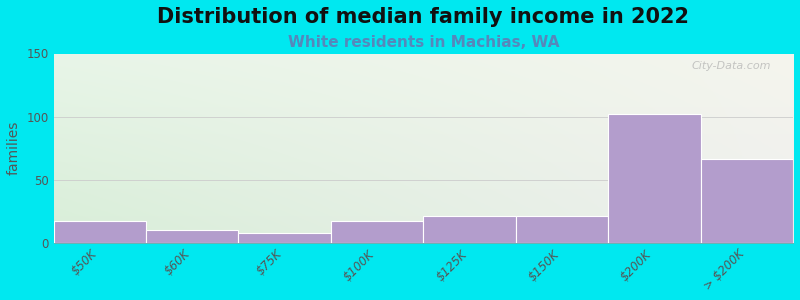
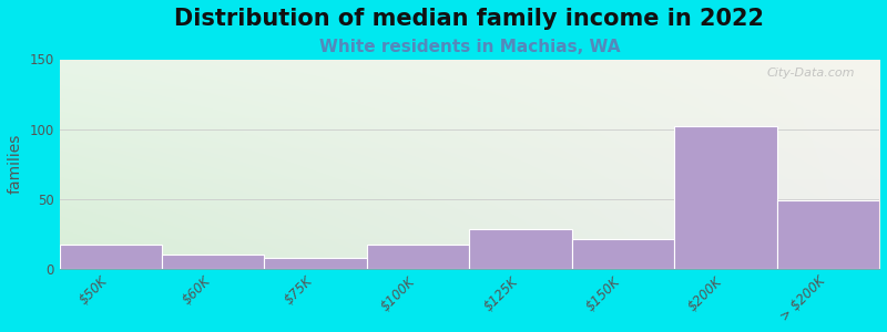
$125K: 21 -> 28
> $200K: 66 -> 49
